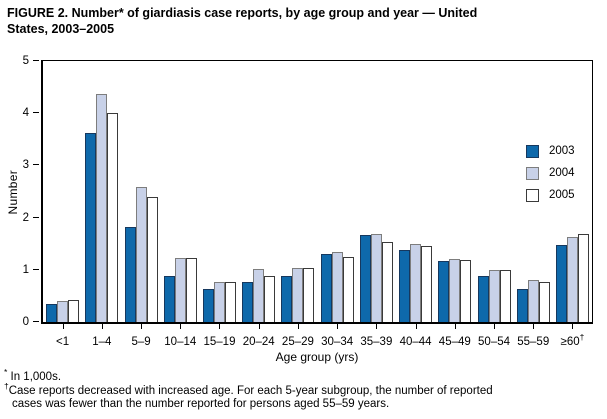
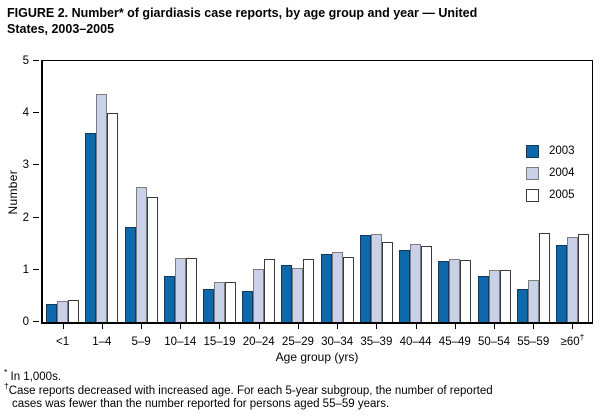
2003/20–24: 0.8 -> 0.6
2005/20–24: 0.9 -> 1.2
2003/25–29: 0.9 -> 1.1
2005/25–29: 1.0 -> 1.2
2005/55–59: 0.8 -> 1.7
